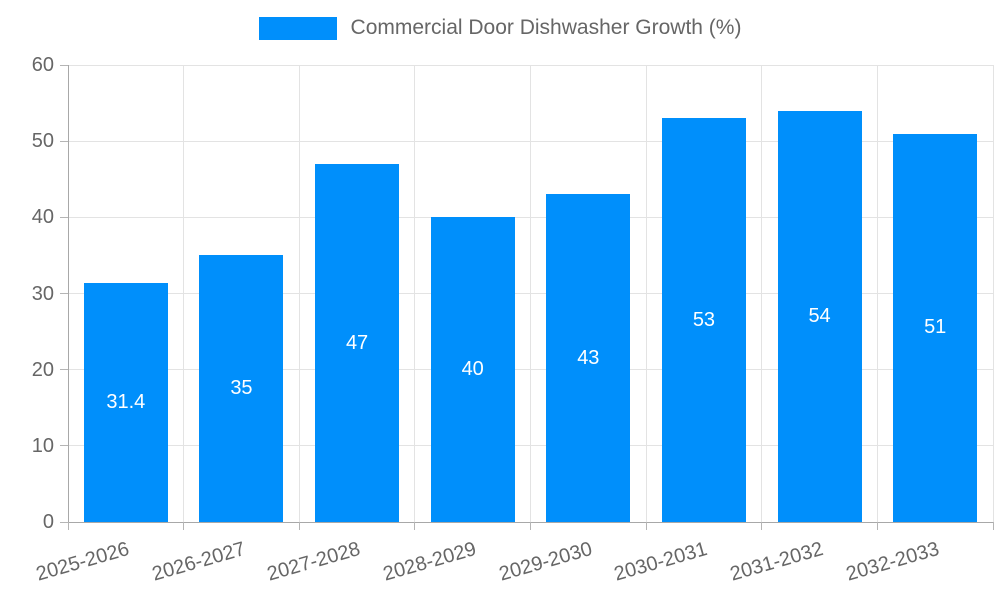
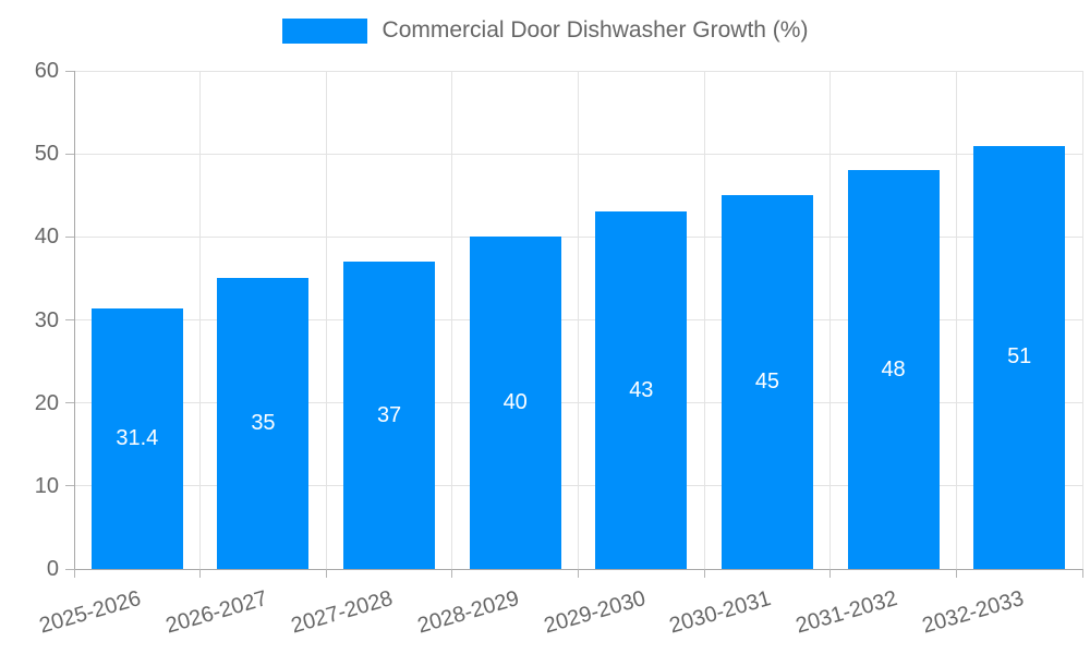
2027-2028: 47 -> 37
2030-2031: 53 -> 45
2031-2032: 54 -> 48
